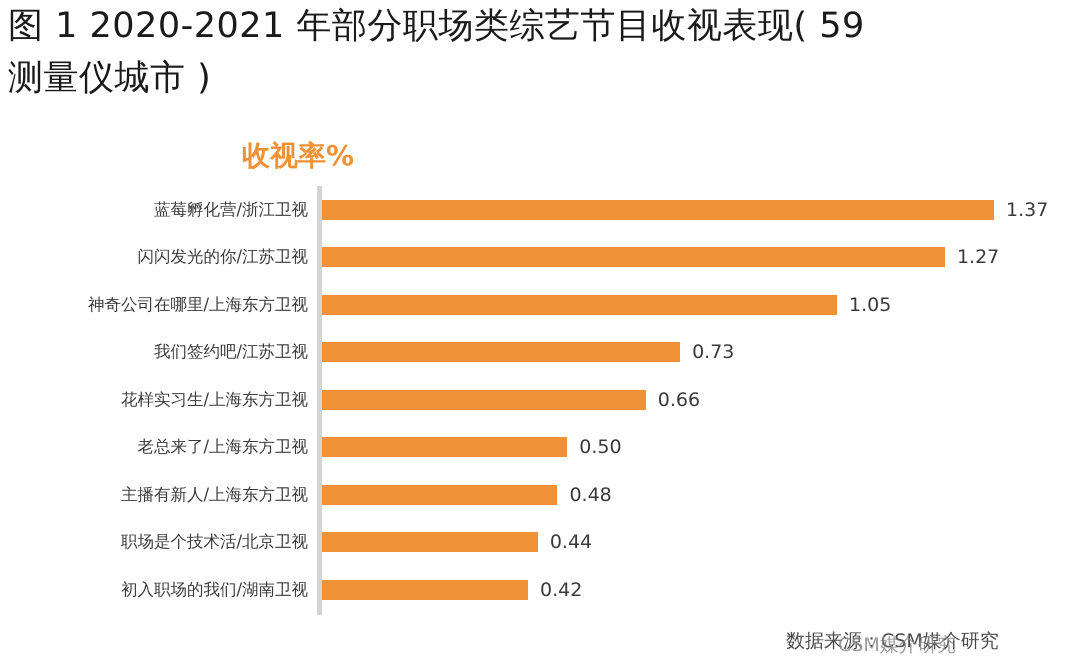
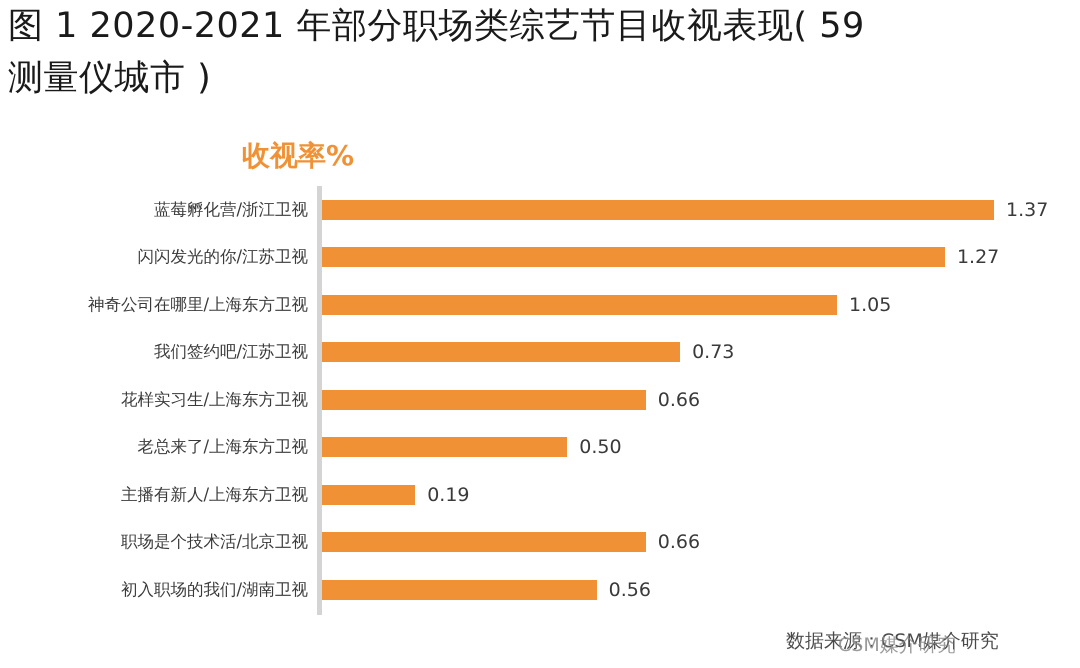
主播有新人/上海东方卫视: 0.48 -> 0.19
职场是个技术活/北京卫视: 0.44 -> 0.66
初入职场的我们/湖南卫视: 0.42 -> 0.56
